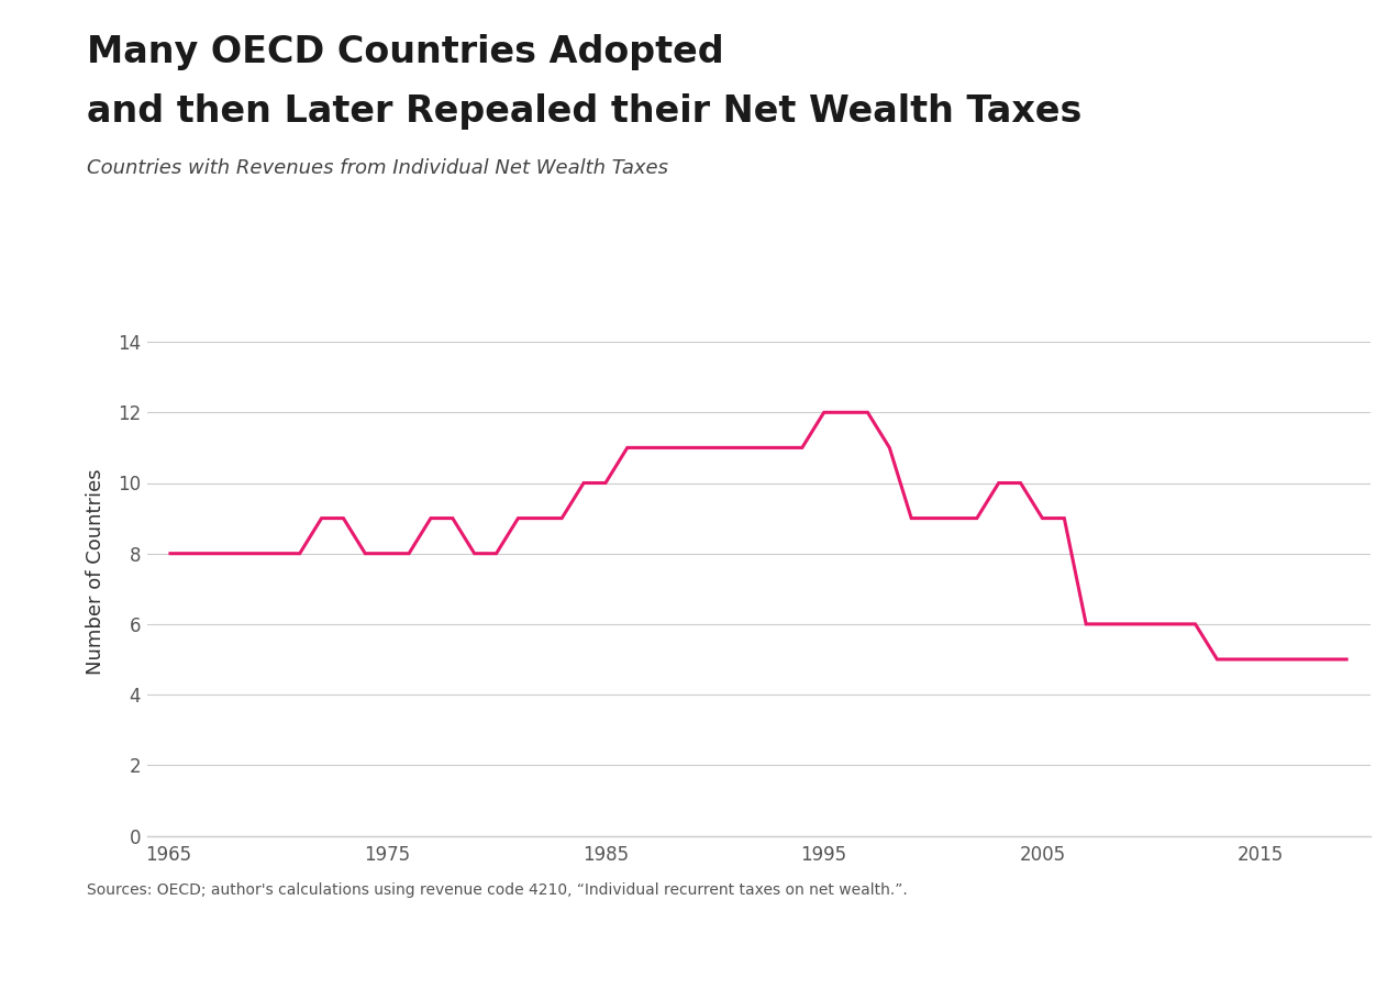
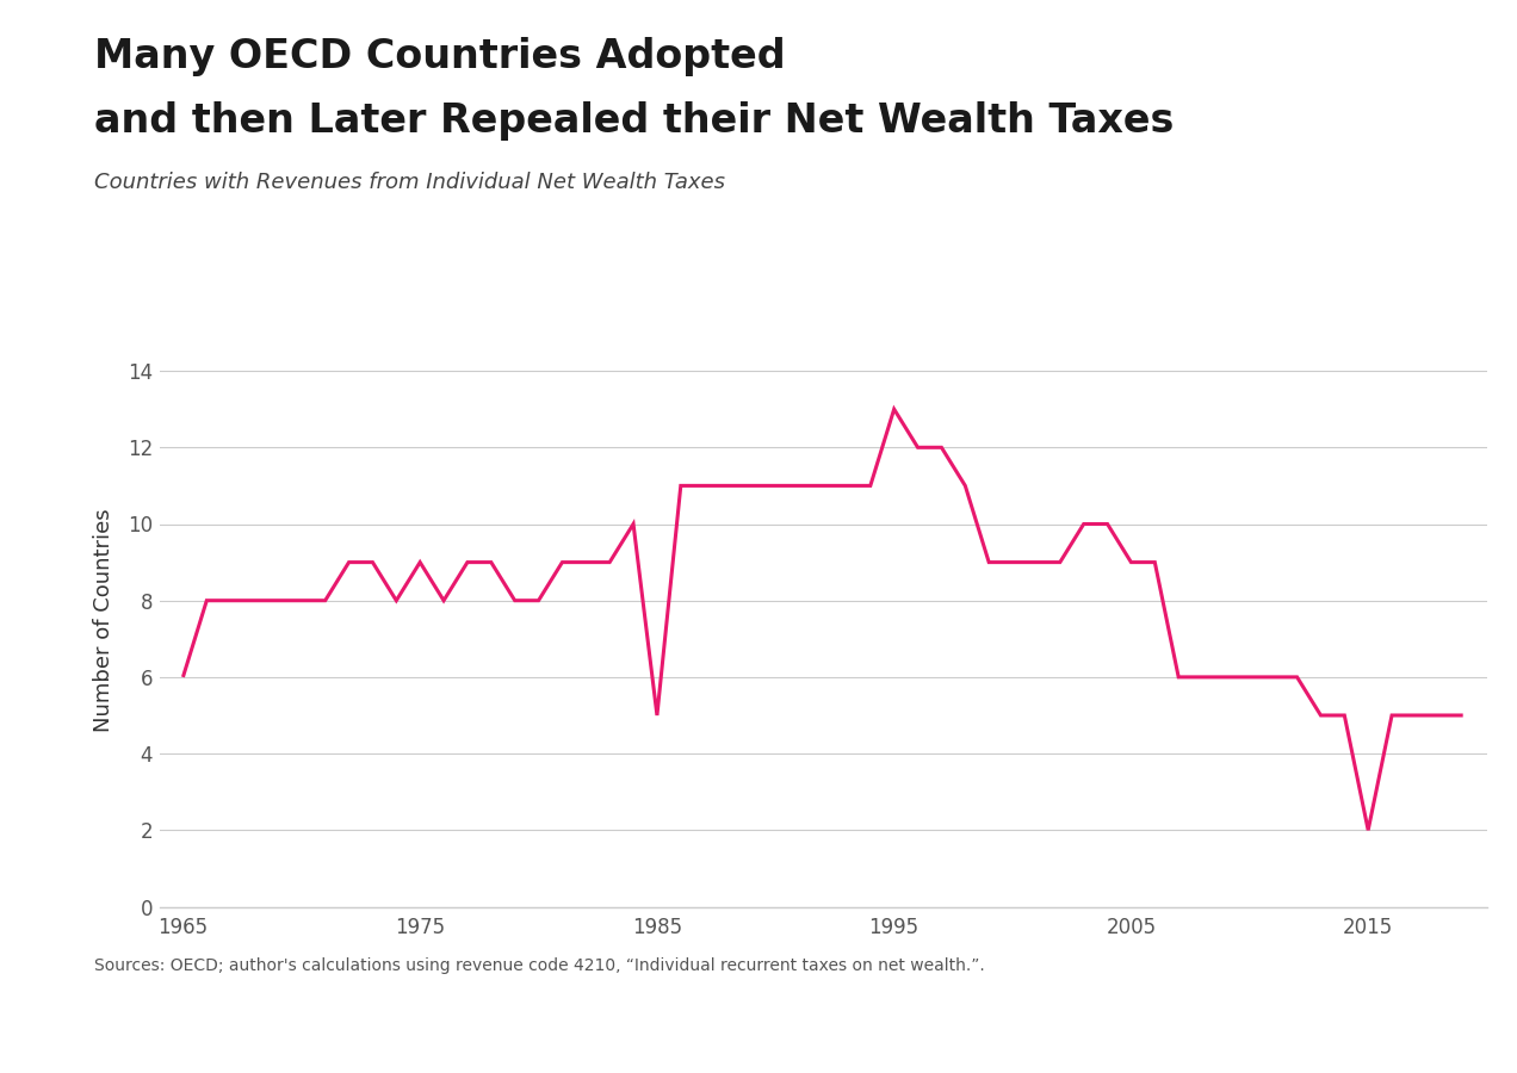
1965: 8 -> 6
1975: 8 -> 9
1985: 10 -> 5
1995: 12 -> 13
2015: 5 -> 2
